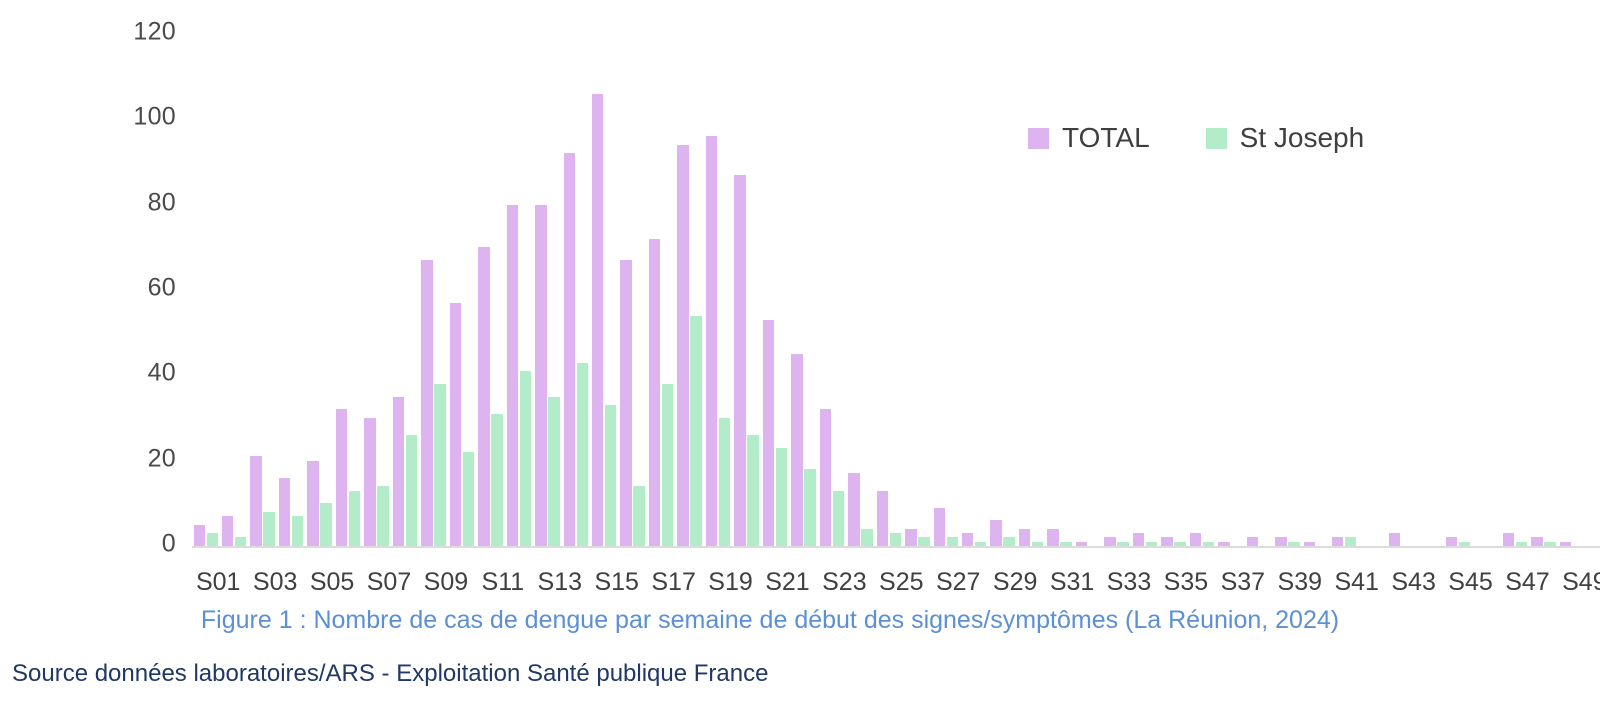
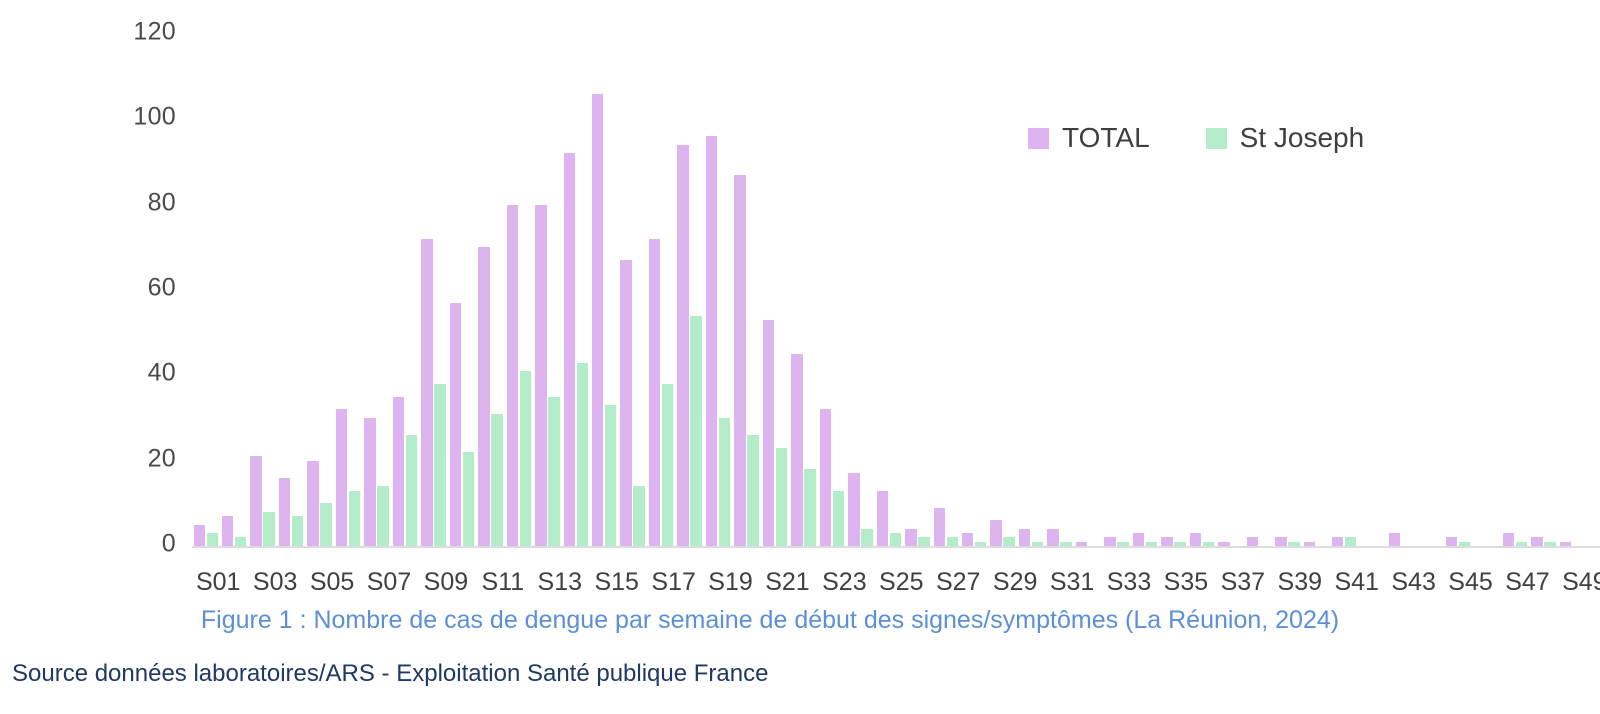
TOTAL/S09: 67 -> 72
